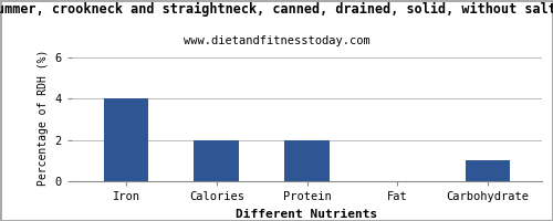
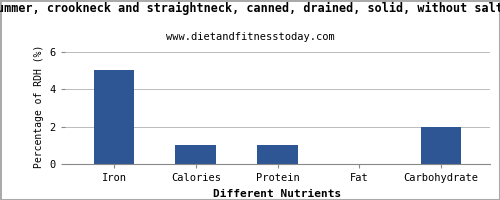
Iron: 4 -> 5
Calories: 2 -> 1
Protein: 2 -> 1
Carbohydrate: 1 -> 2
